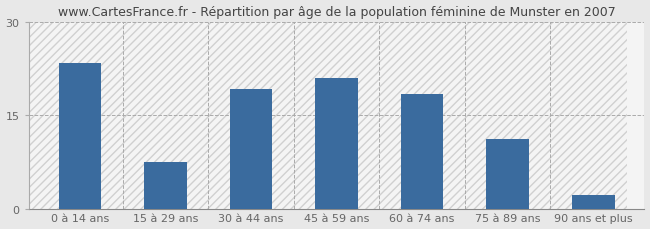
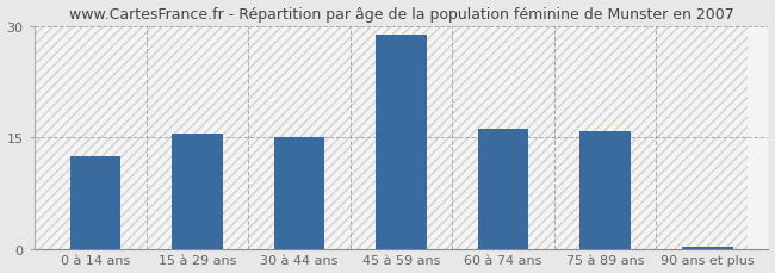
0 à 14 ans: 23.4 -> 12.5
15 à 29 ans: 7.4 -> 15.5
30 à 44 ans: 19.2 -> 15.0
45 à 59 ans: 21.0 -> 28.8
60 à 74 ans: 18.4 -> 16.2
75 à 89 ans: 11.2 -> 15.8
90 ans et plus: 2.2 -> 0.2
